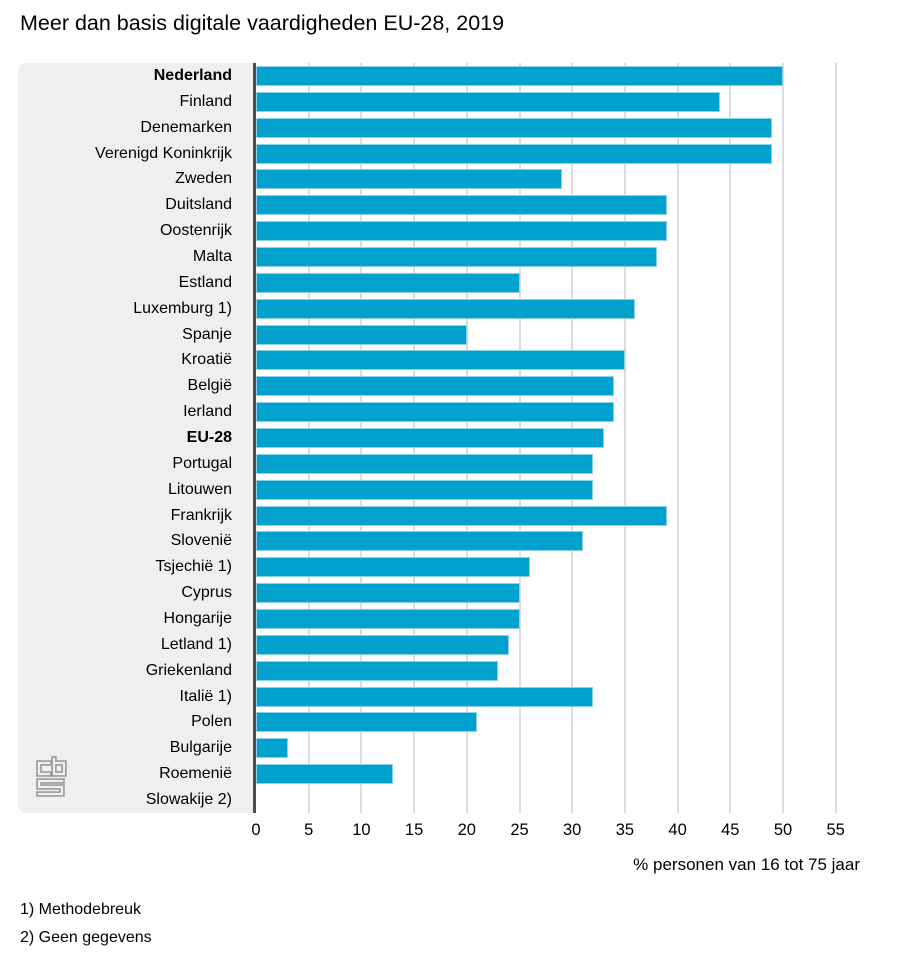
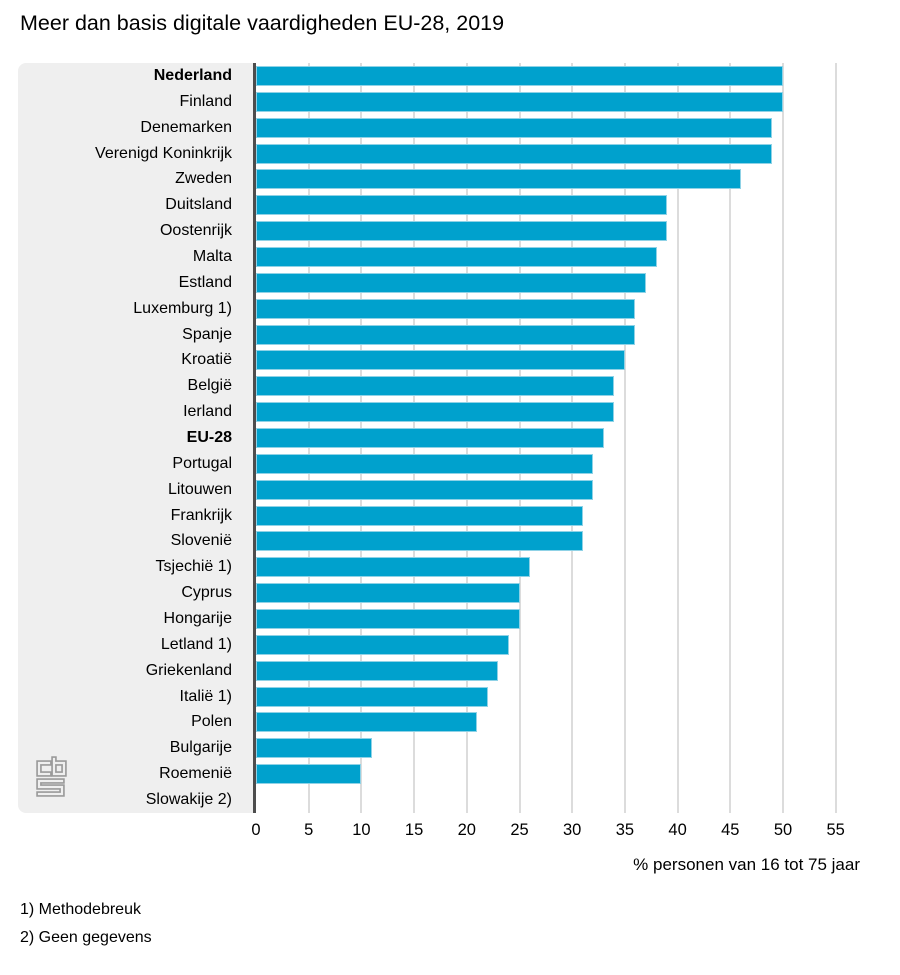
Finland: 44 -> 50
Zweden: 29 -> 46
Estland: 25 -> 37
Spanje: 20 -> 36
Frankrijk: 39 -> 31
Italië 1): 32 -> 22
Bulgarije: 3 -> 11
Roemenië: 13 -> 10
